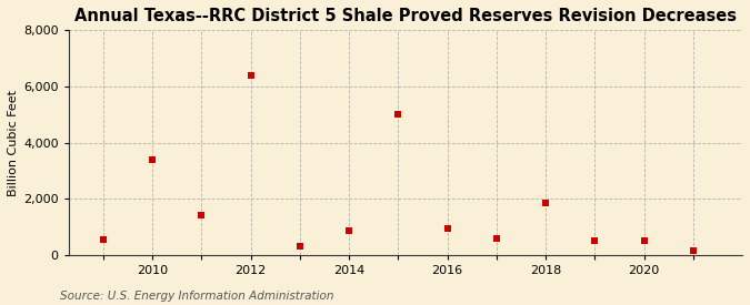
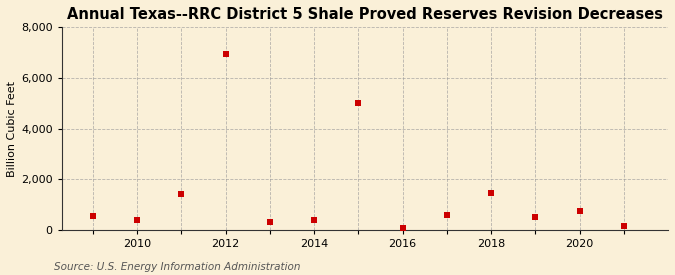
2010: 3,400 -> 380
2012: 6,400 -> 6,950
2014: 850 -> 400
2016: 950 -> 80
2018: 1,850 -> 1,450
2020: 500 -> 750
